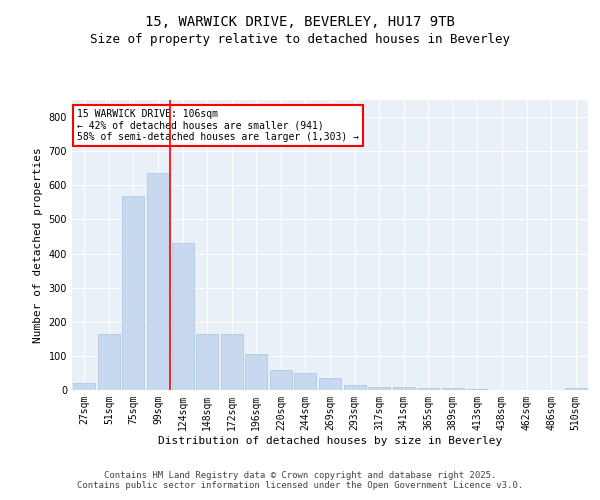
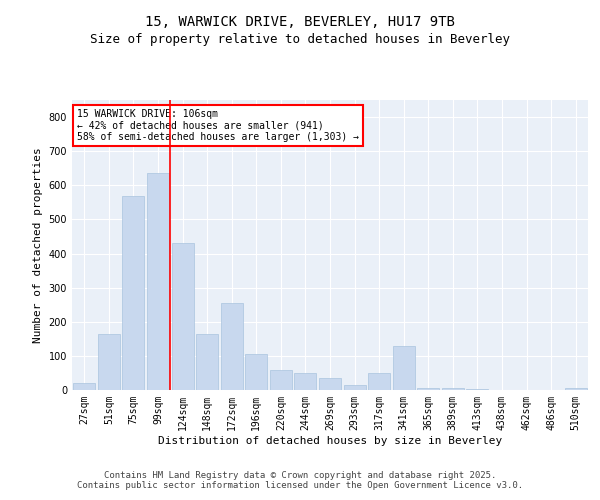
172sqm: 165 -> 255
317sqm: 10 -> 50
341sqm: 8 -> 130
